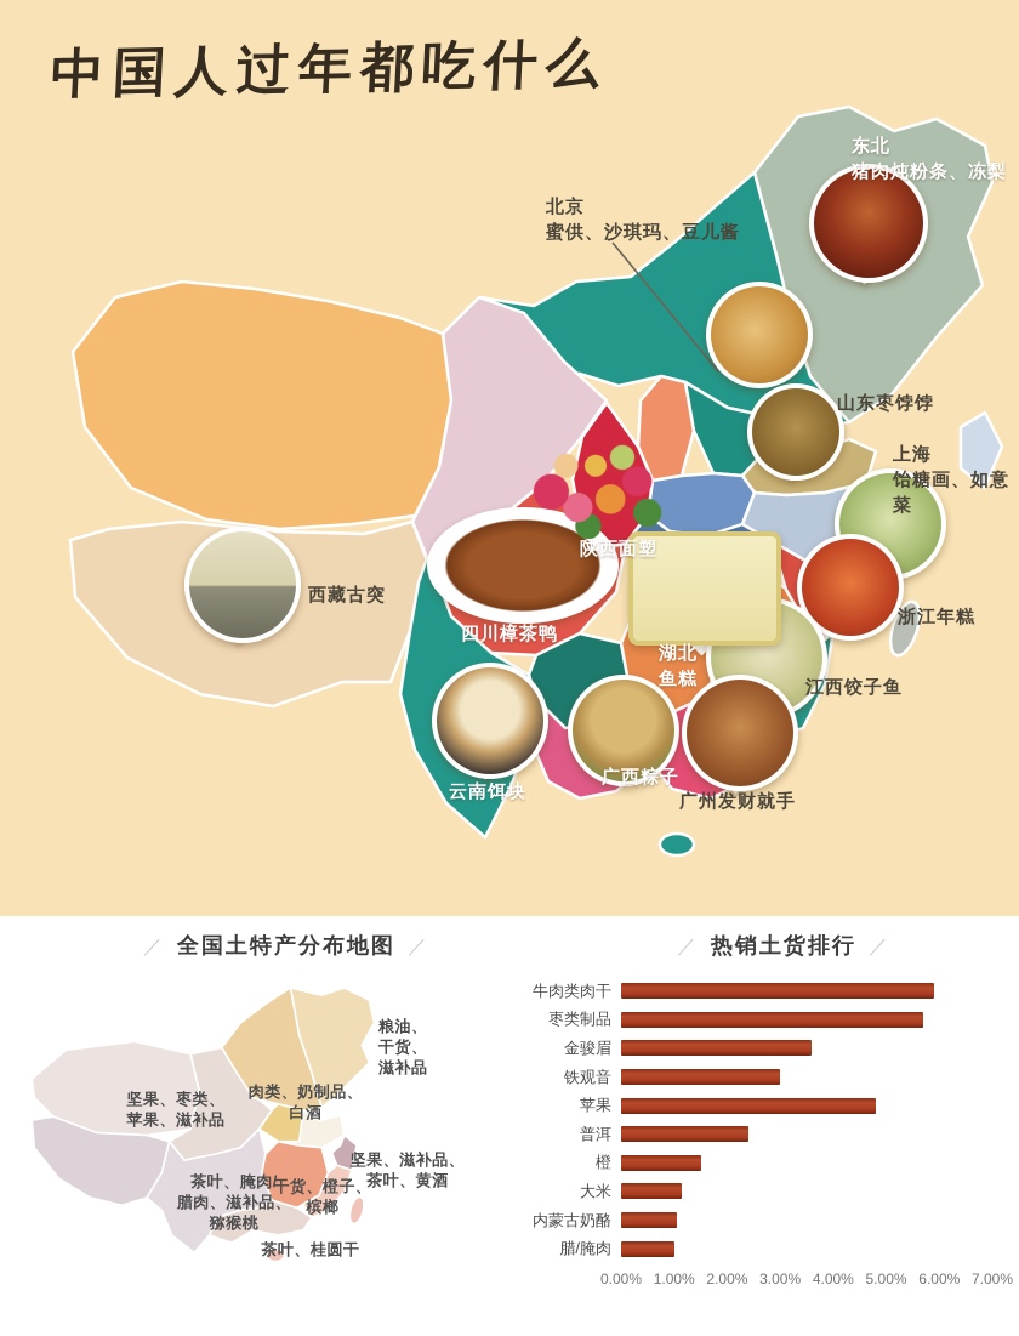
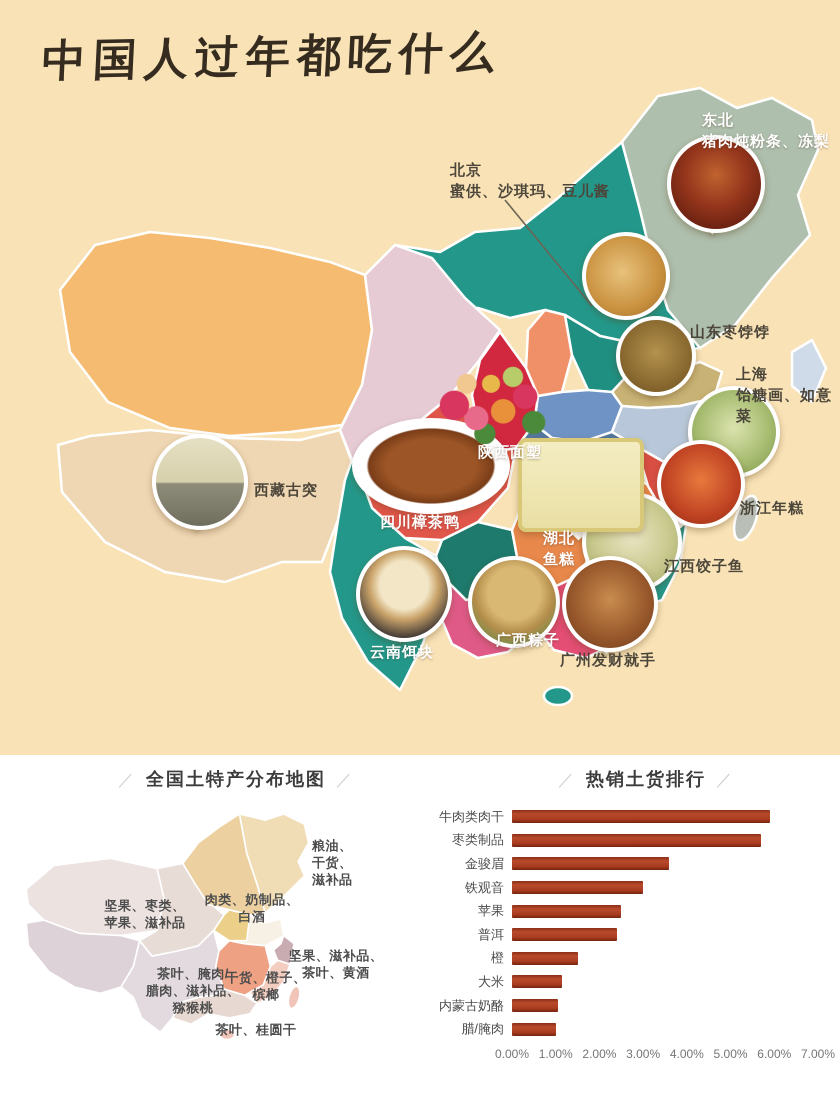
苹果: 4.8% -> 2.5%
